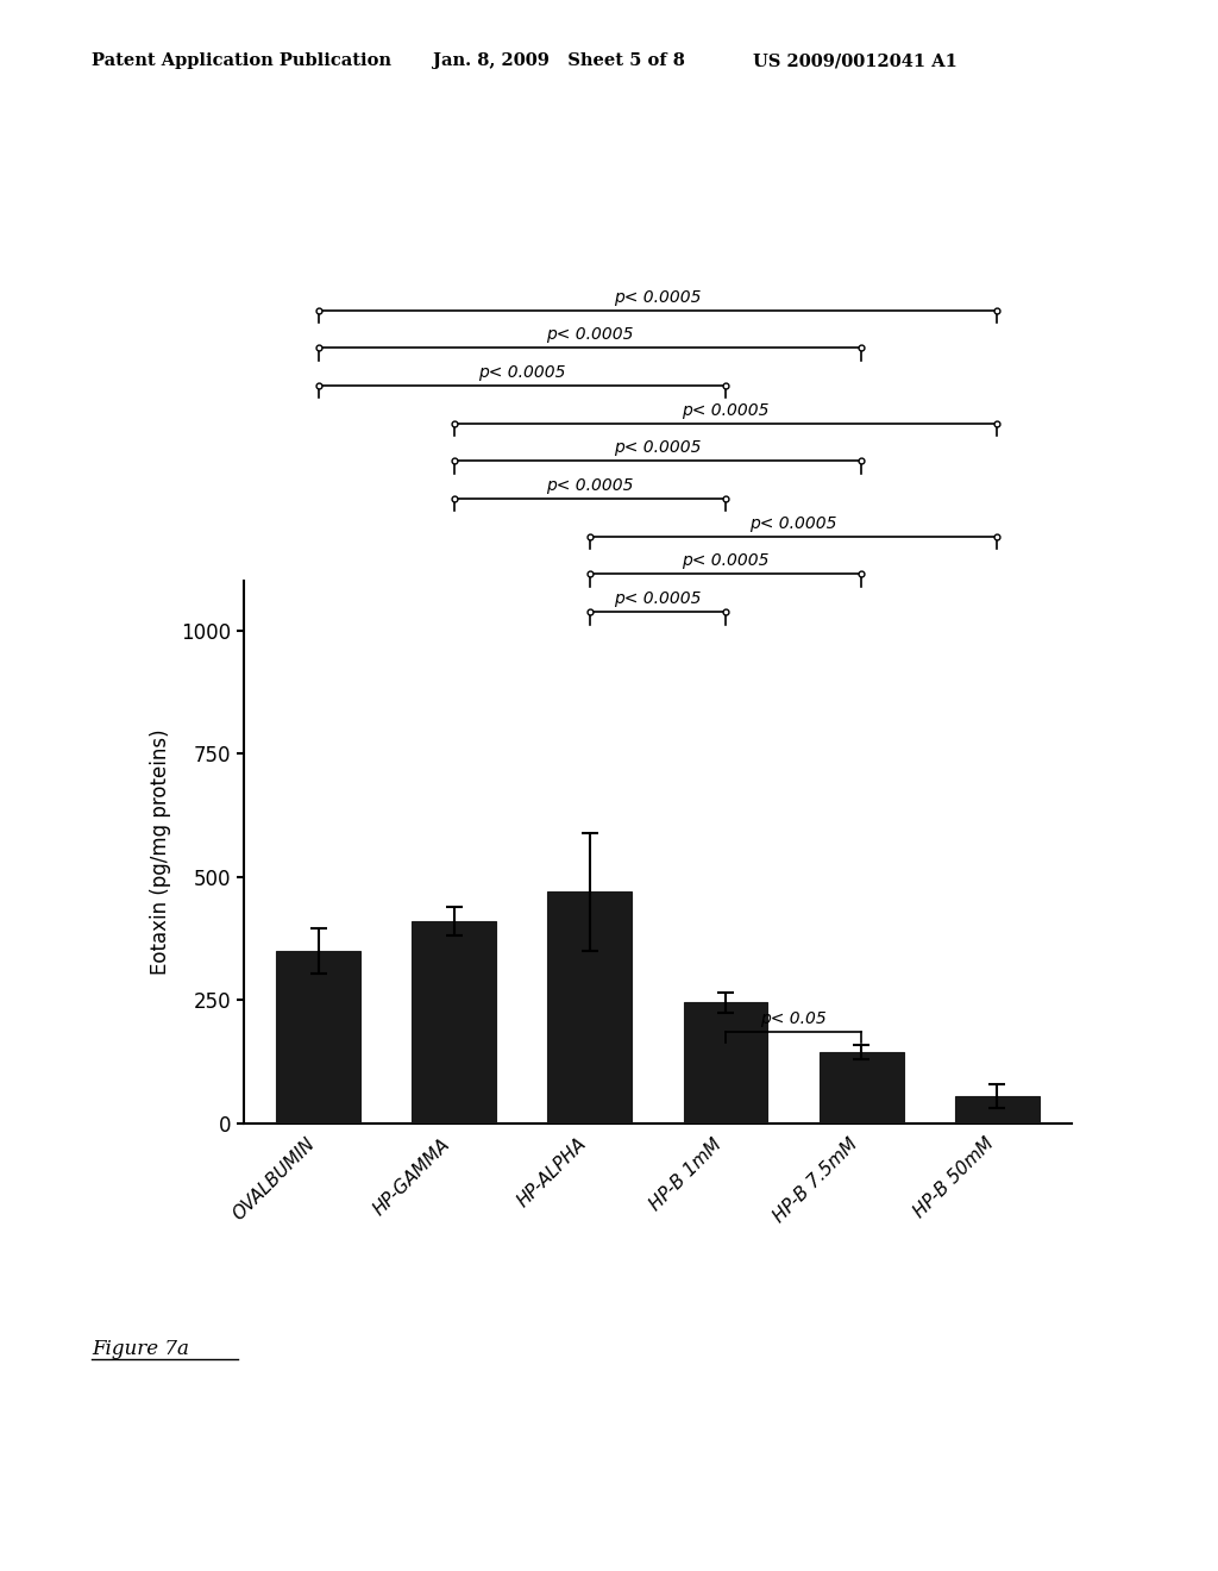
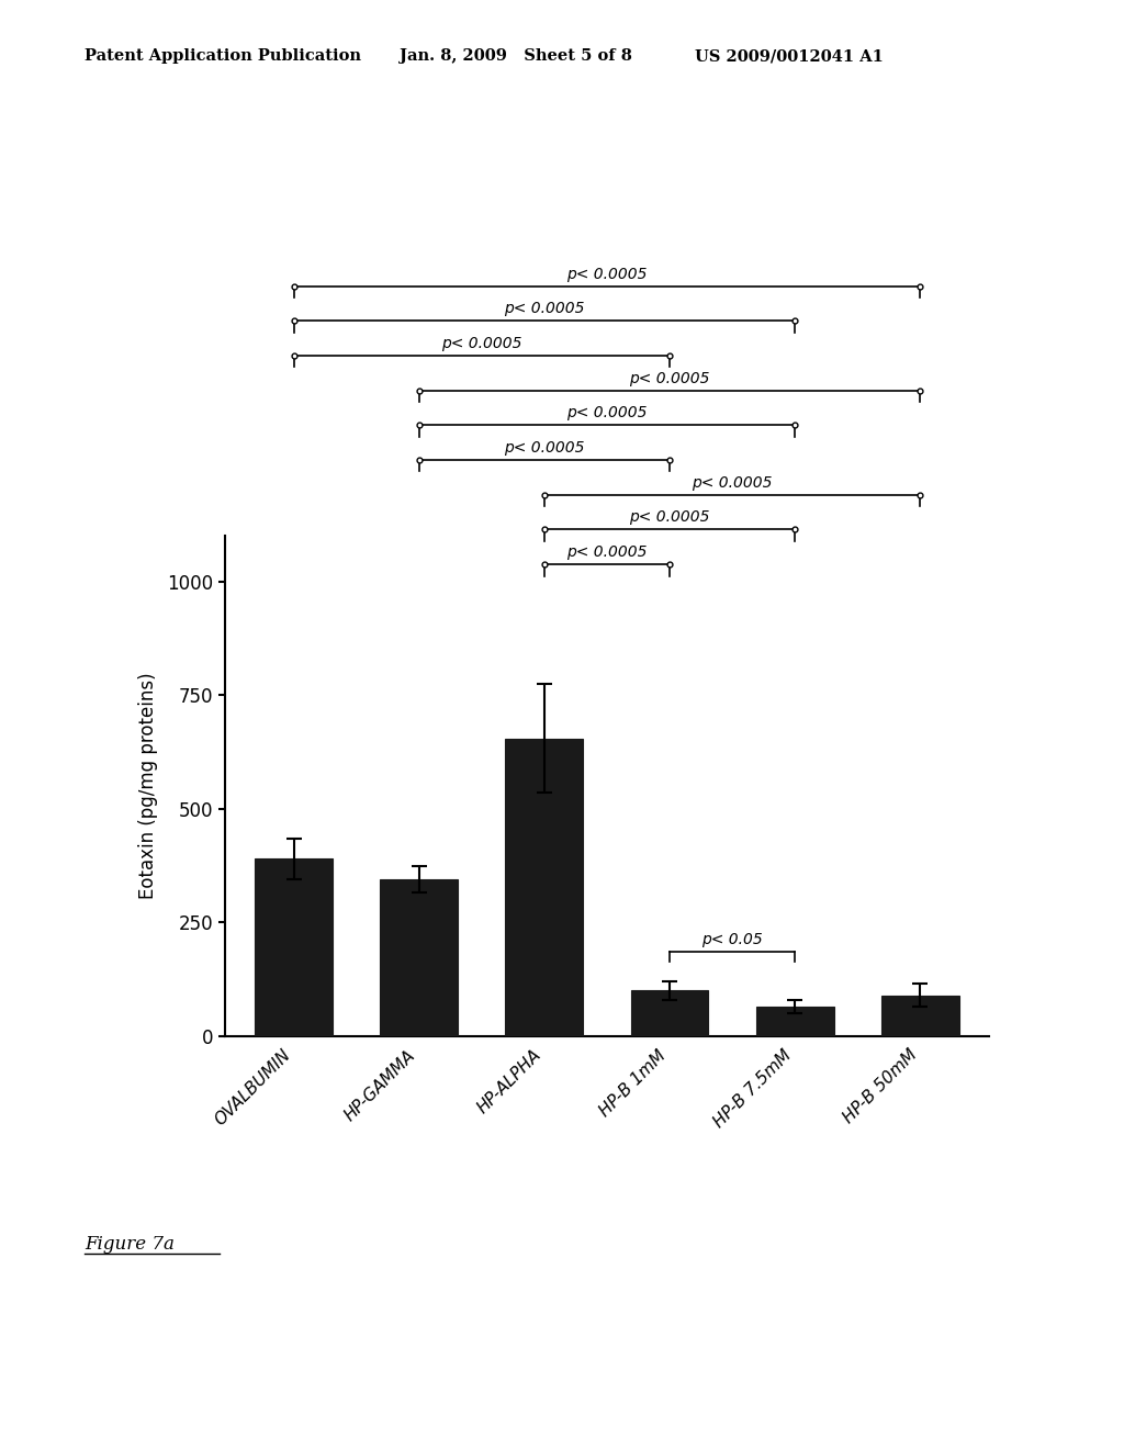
OVALBUMIN: 350 -> 390
HP-GAMMA: 410 -> 345
HP-ALPHA: 470 -> 655
HP-B 1mM: 245 -> 100
HP-B 7.5mM: 145 -> 65
HP-B 50mM: 55 -> 90
